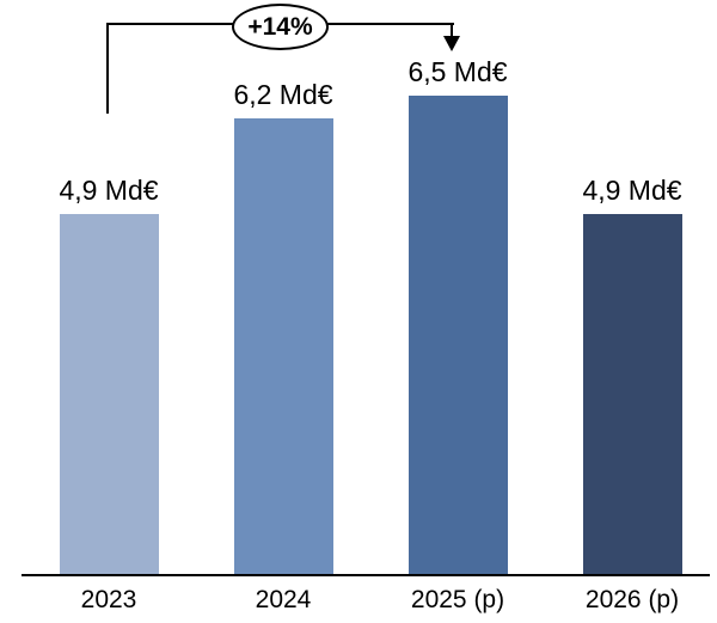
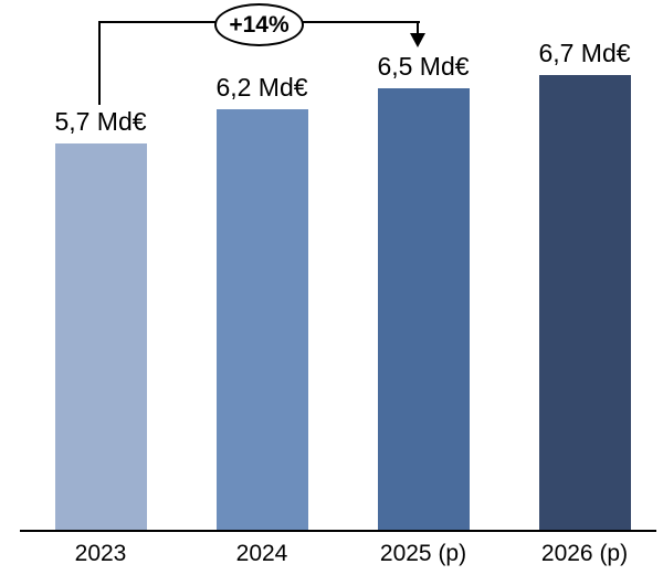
2023: 4,9 -> 5,7
2026 (p): 4,9 -> 6,7
